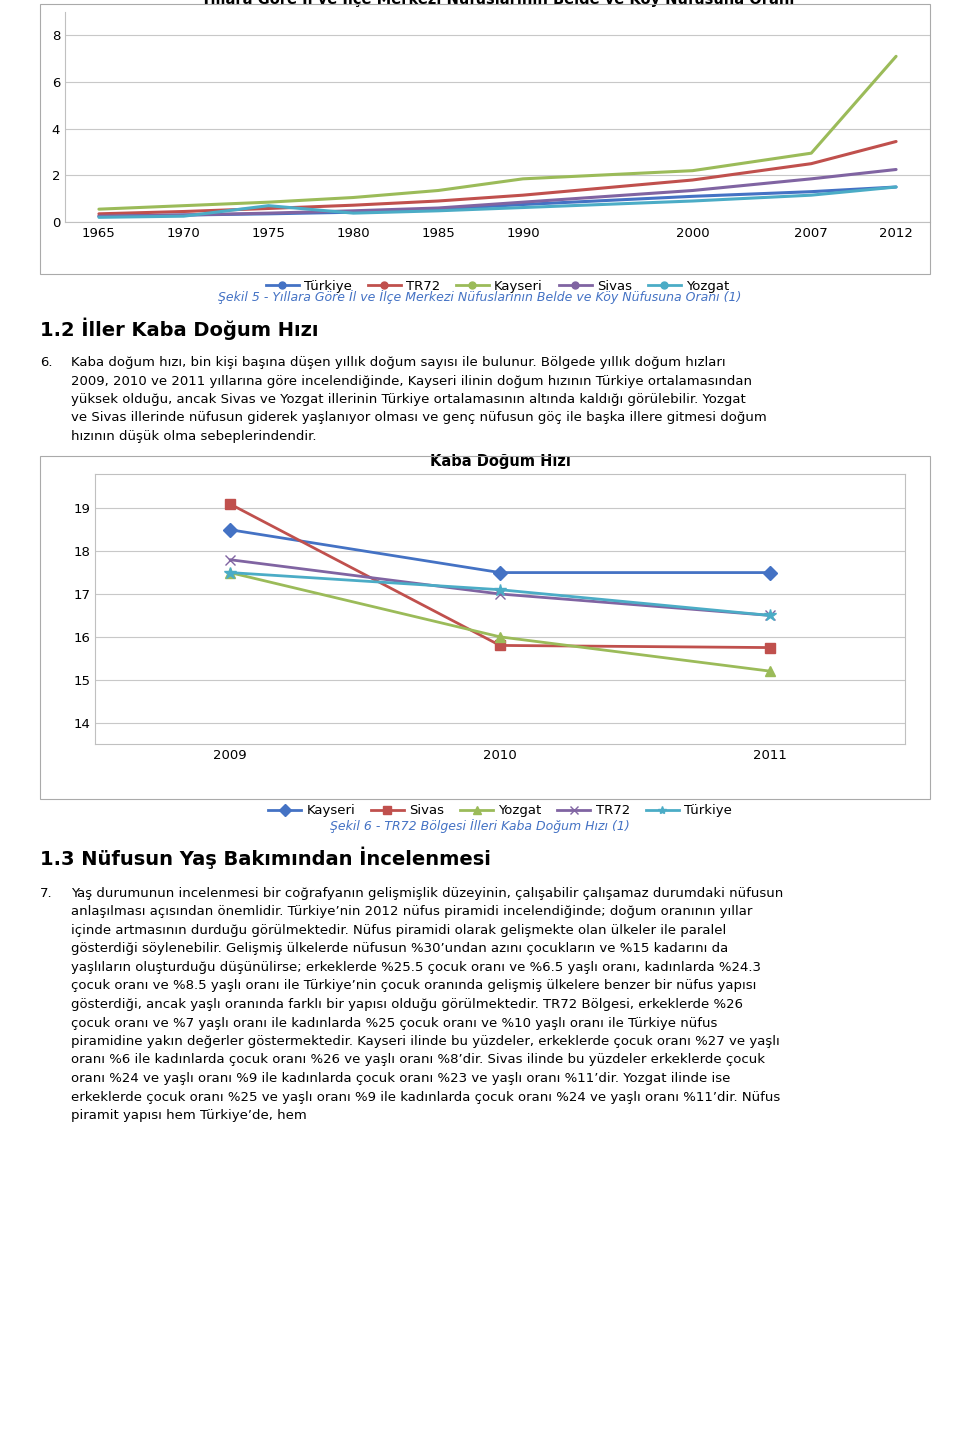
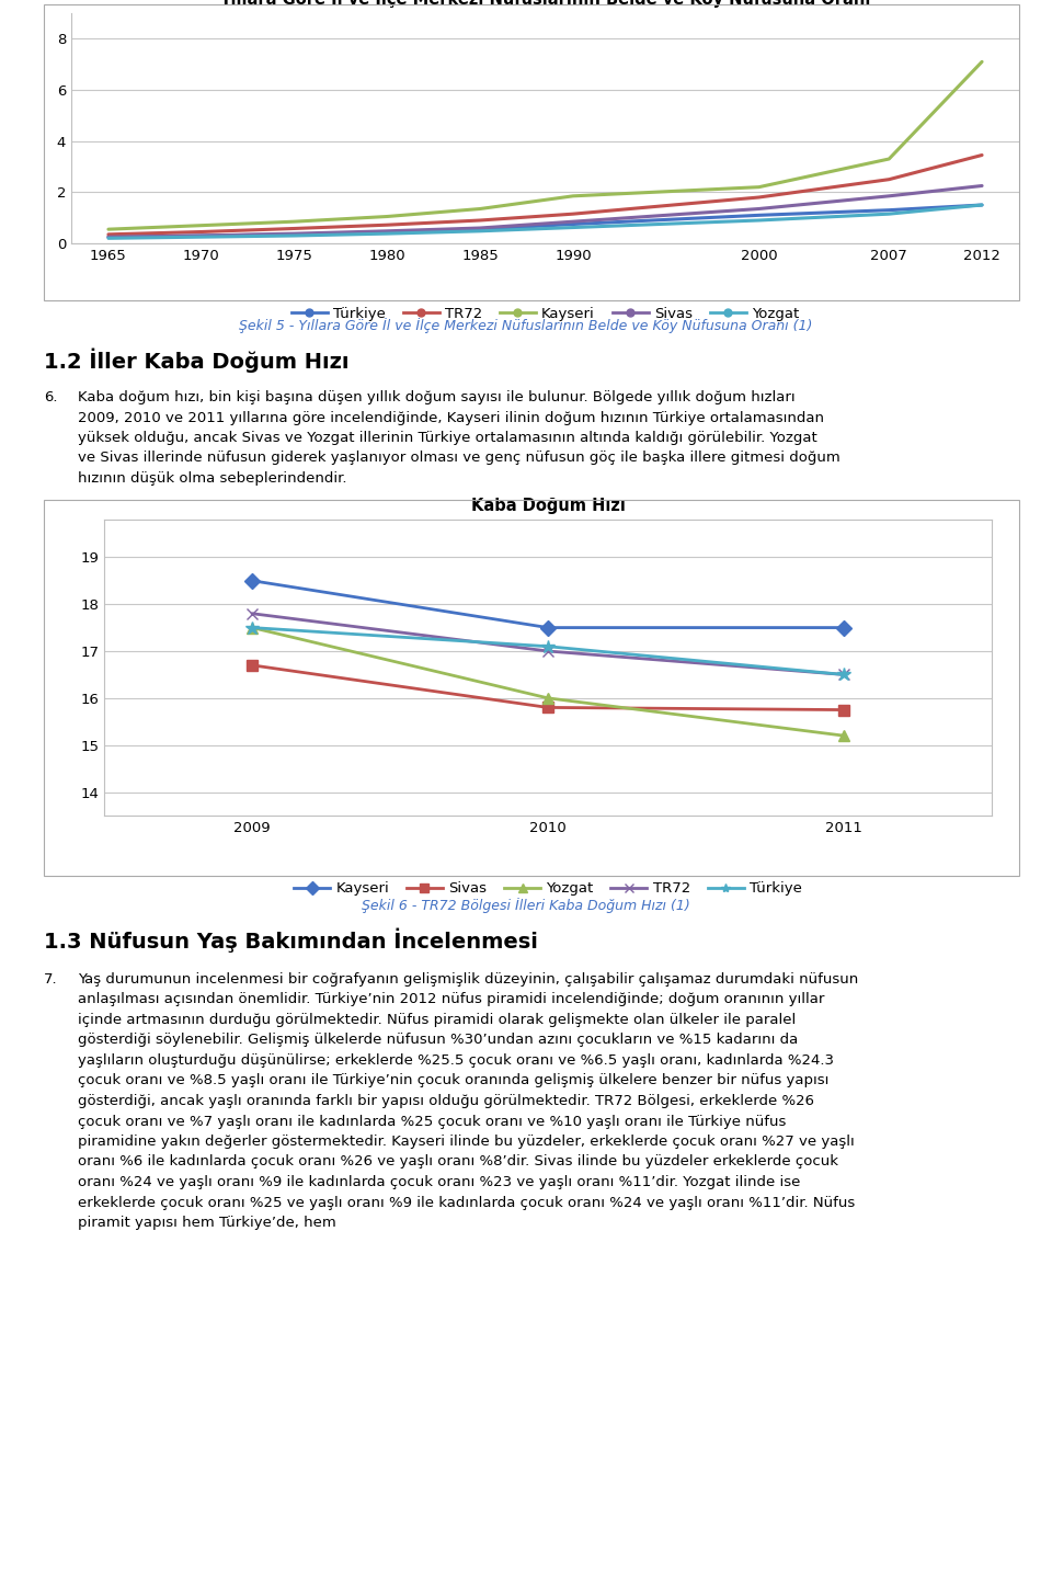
Yozgat/1975: 0.70 -> 0.30
Kayseri/2007: 2.95 -> 3.30
Kaba Doğum Hızı/Sivas/2009: 19.10 -> 16.70
